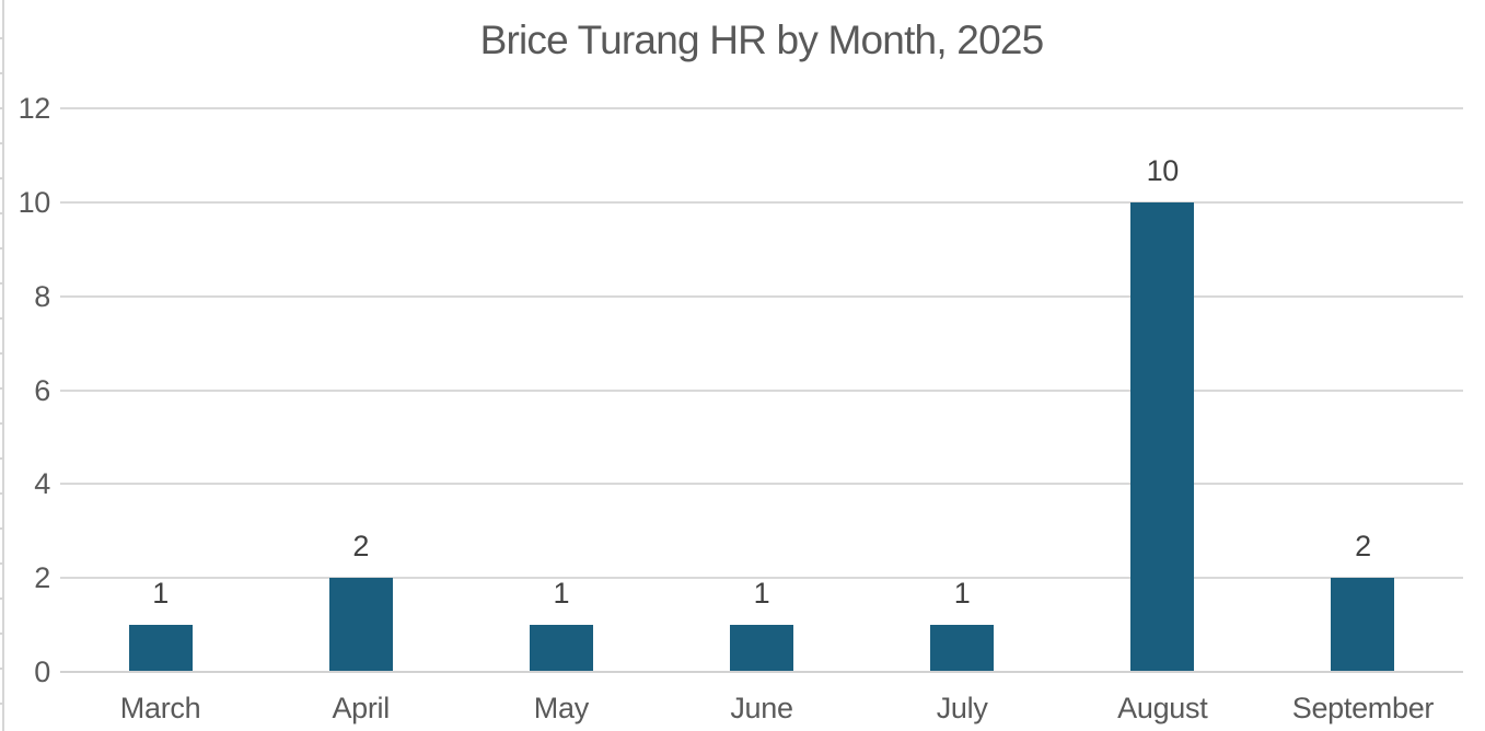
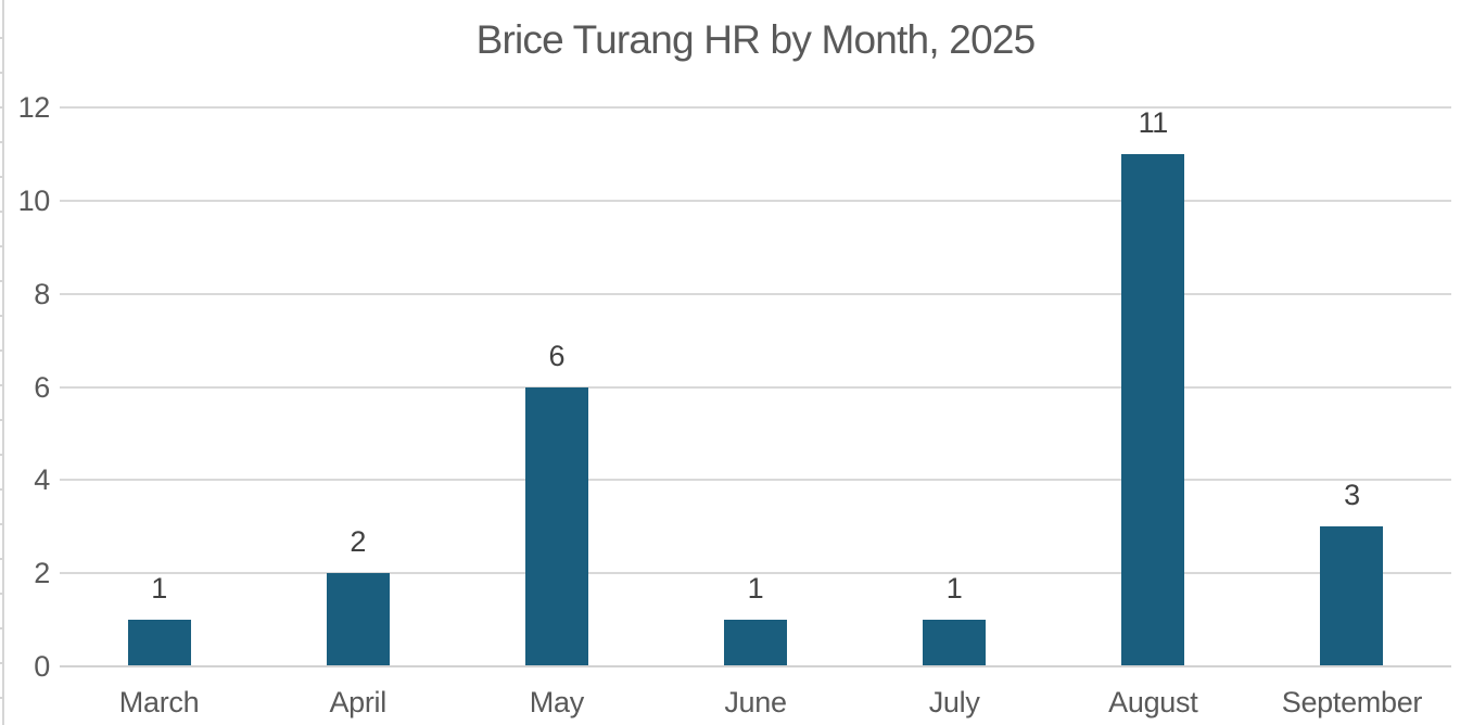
May: 1 -> 6
August: 10 -> 11
September: 2 -> 3
